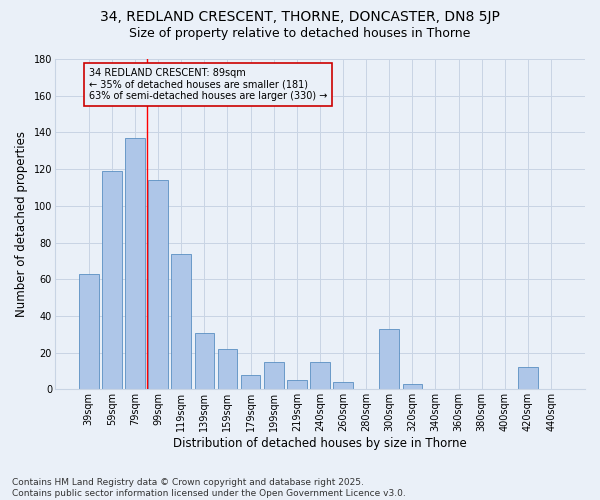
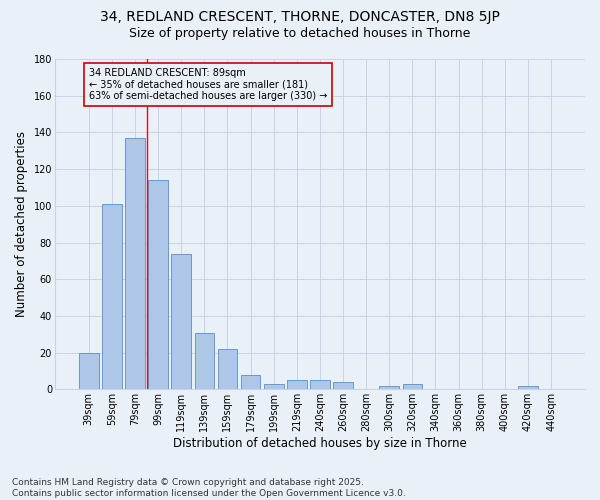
39sqm: 63 -> 20
59sqm: 119 -> 101
199sqm: 15 -> 3
240sqm: 15 -> 5
300sqm: 33 -> 2
420sqm: 12 -> 2
